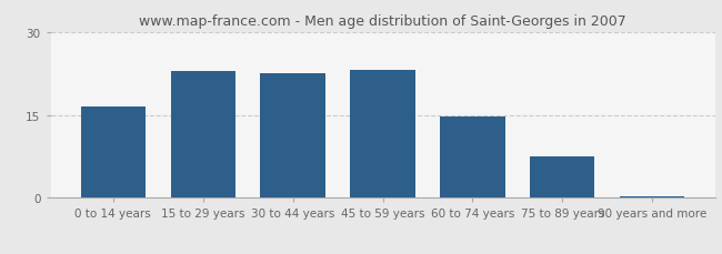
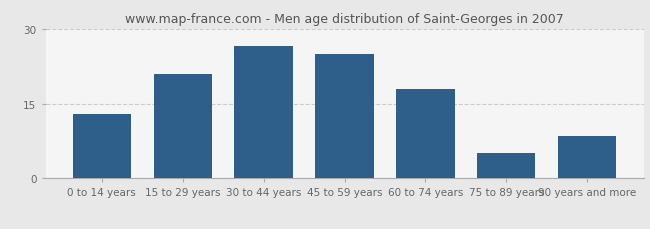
0 to 14 years: 16.5 -> 13.0
15 to 29 years: 23.0 -> 21.0
30 to 44 years: 22.5 -> 26.5
45 to 59 years: 23.2 -> 25.0
60 to 74 years: 14.7 -> 18.0
75 to 89 years: 7.5 -> 5.0
90 years and more: 0.3 -> 8.5
